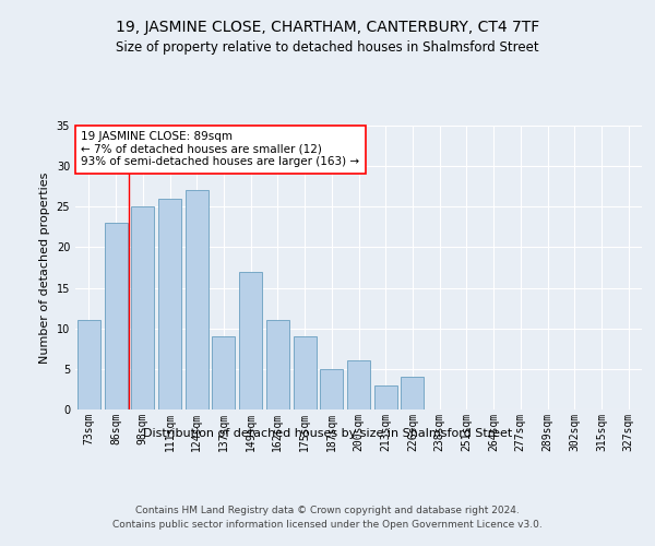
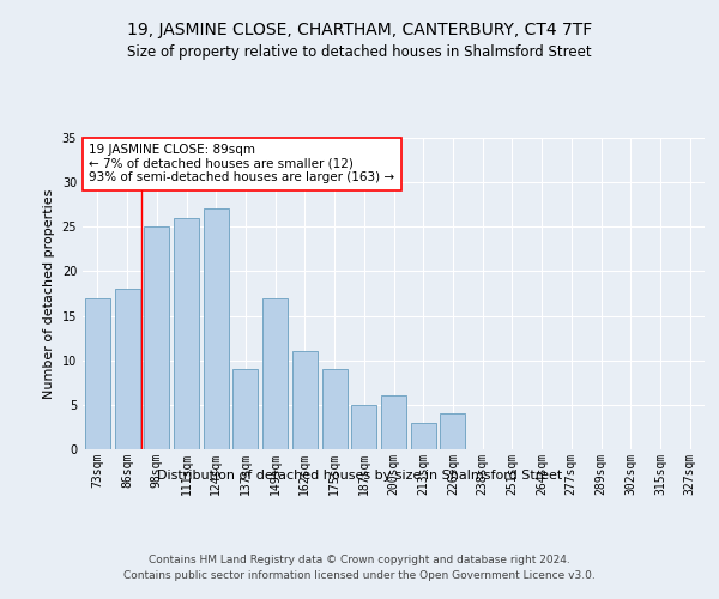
73sqm: 11 -> 17
86sqm: 23 -> 18
